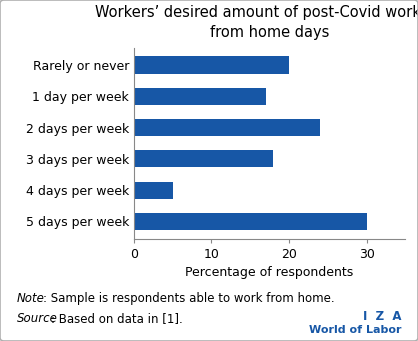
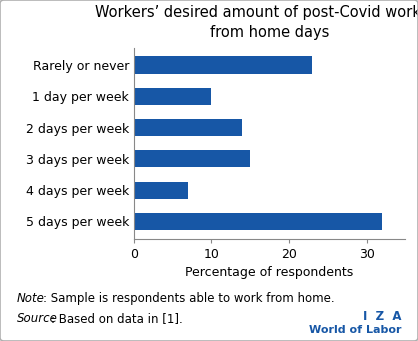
Rarely or never: 20 -> 23
1 day per week: 17 -> 10
2 days per week: 24 -> 14
3 days per week: 18 -> 15
4 days per week: 5 -> 7
5 days per week: 30 -> 32
